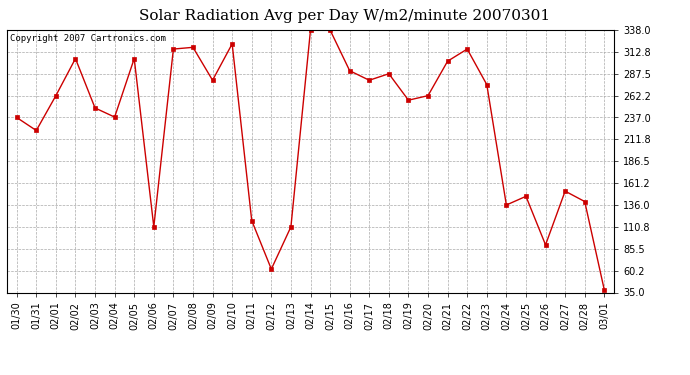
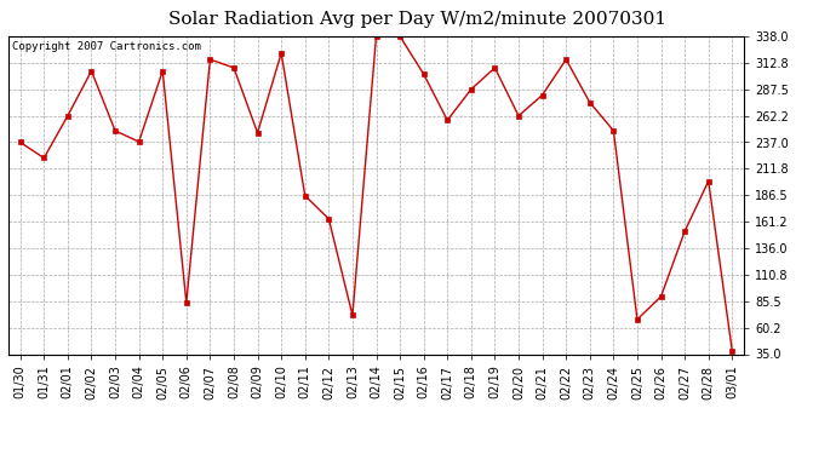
02/06: 111 -> 84
02/08: 318 -> 308
02/09: 280 -> 246
02/11: 118 -> 186
02/12: 62 -> 164
02/13: 111 -> 72
02/16: 291 -> 302
02/17: 280 -> 258
02/19: 257 -> 308
02/21: 302 -> 282
02/24: 136 -> 248
02/25: 146 -> 68
02/28: 140 -> 200
